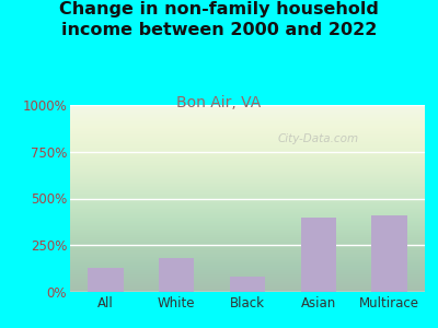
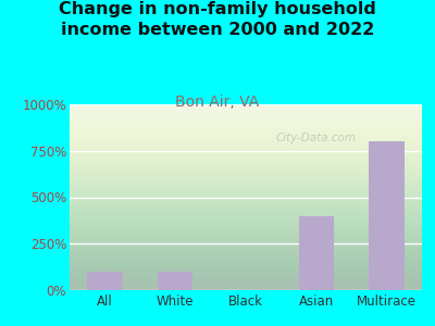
All: 130% -> 100%
White: 180% -> 100%
Black: 80% -> 0%
Multirace: 410% -> 800%
